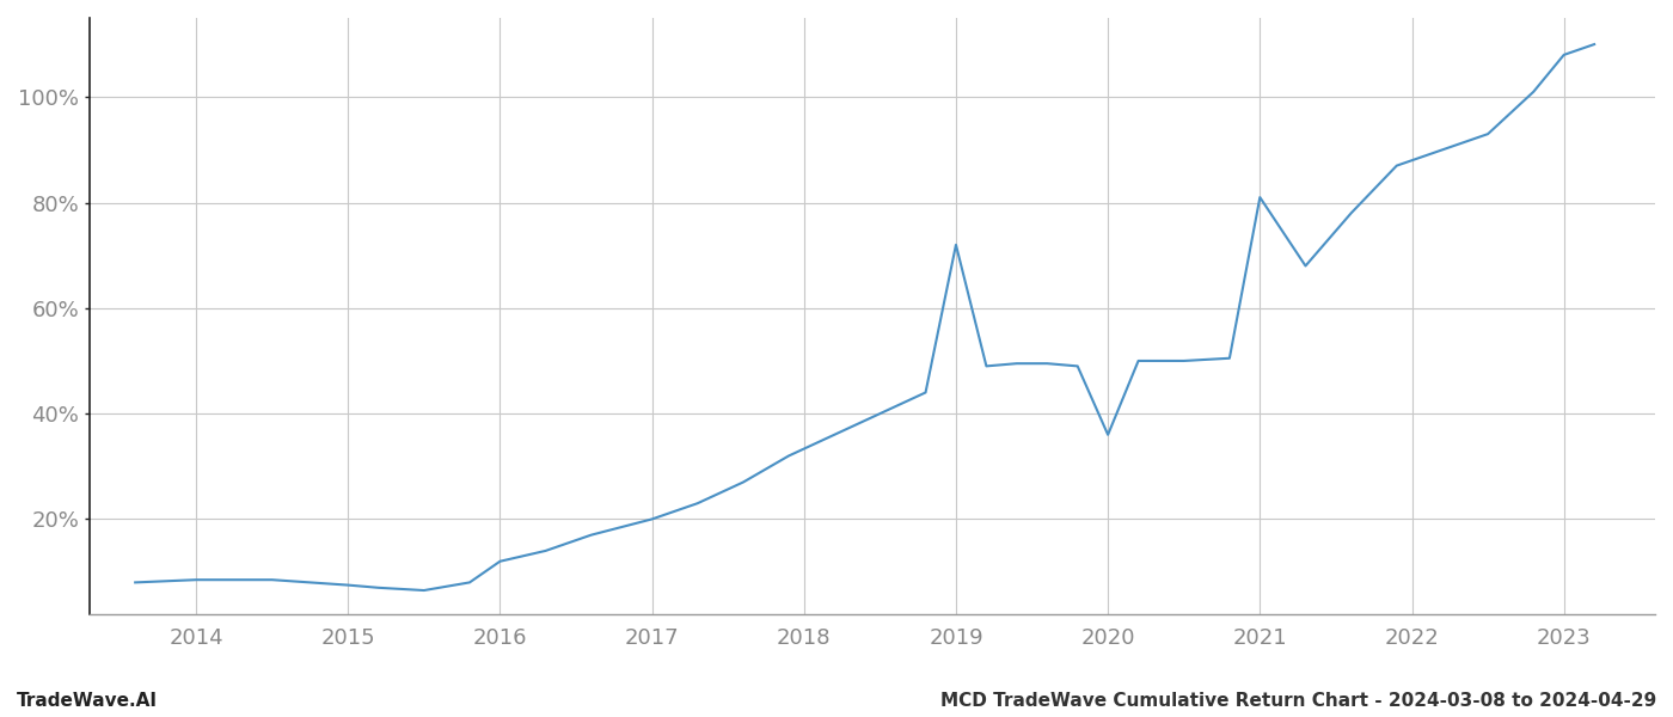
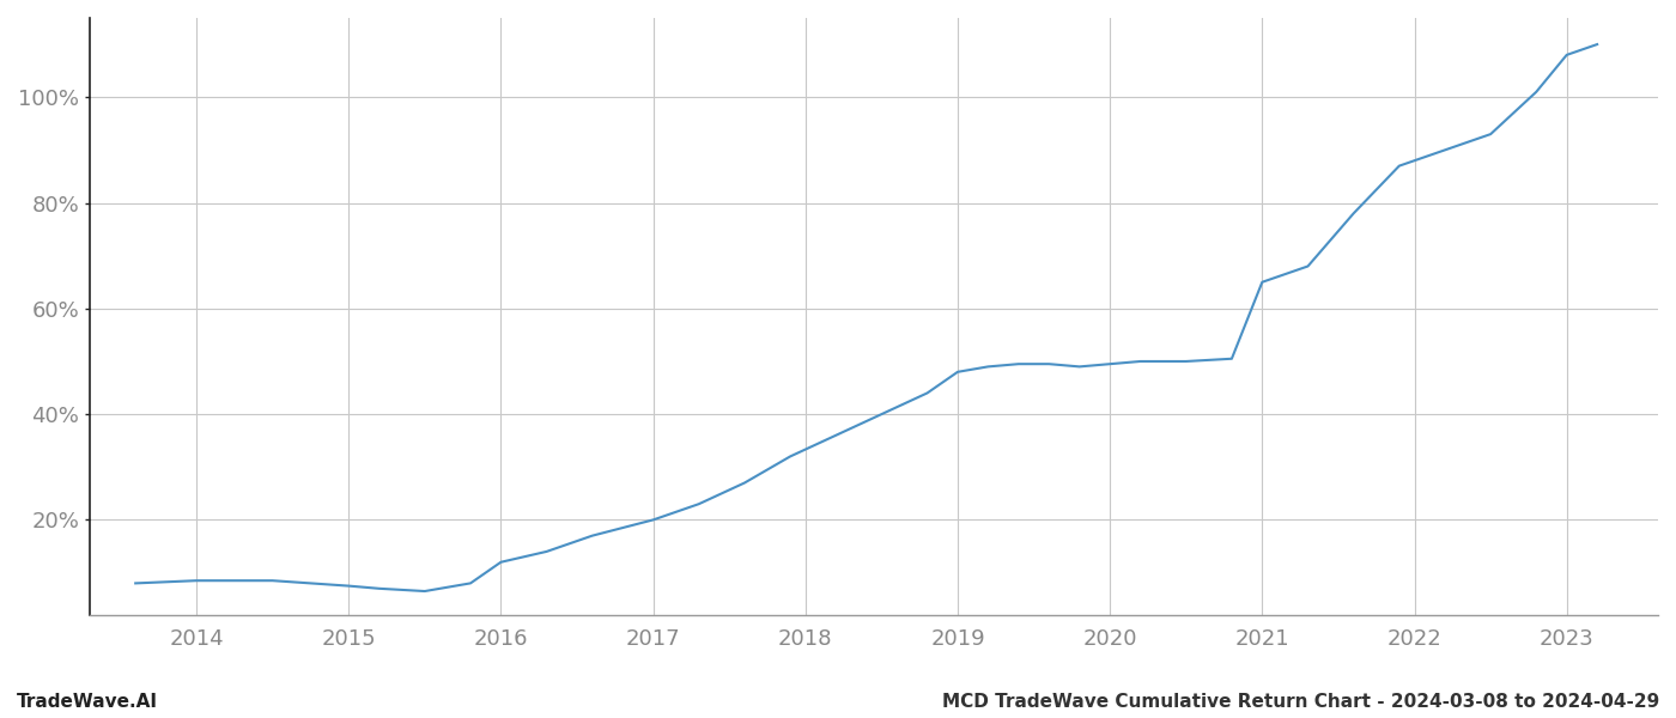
2019: 72.0% -> 48.0%
2020: 36.0% -> 49.5%
2021: 81.0% -> 65.0%
